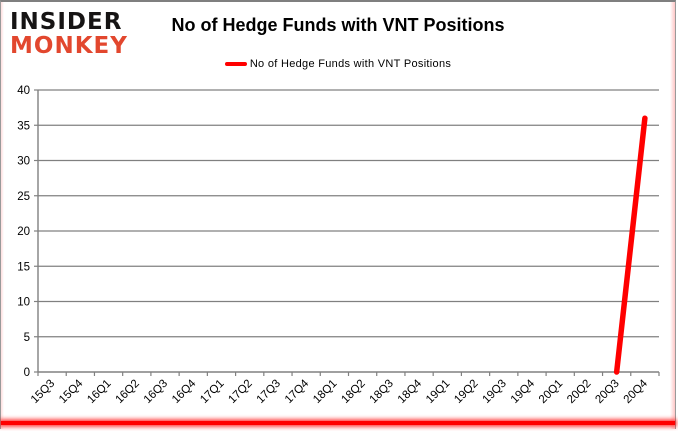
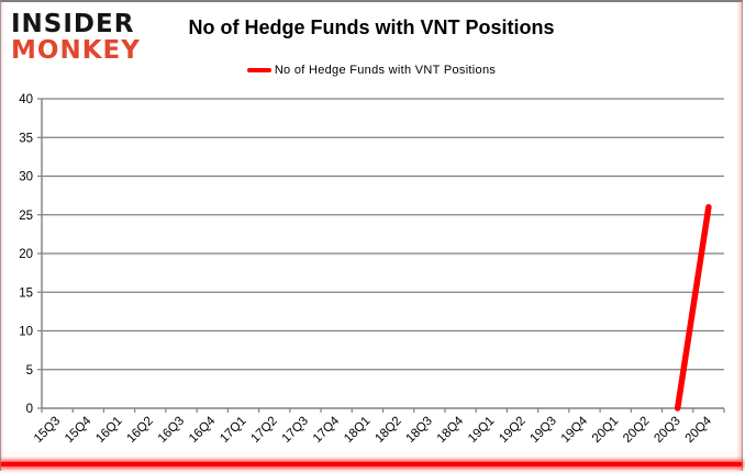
20Q4: 36 -> 26
